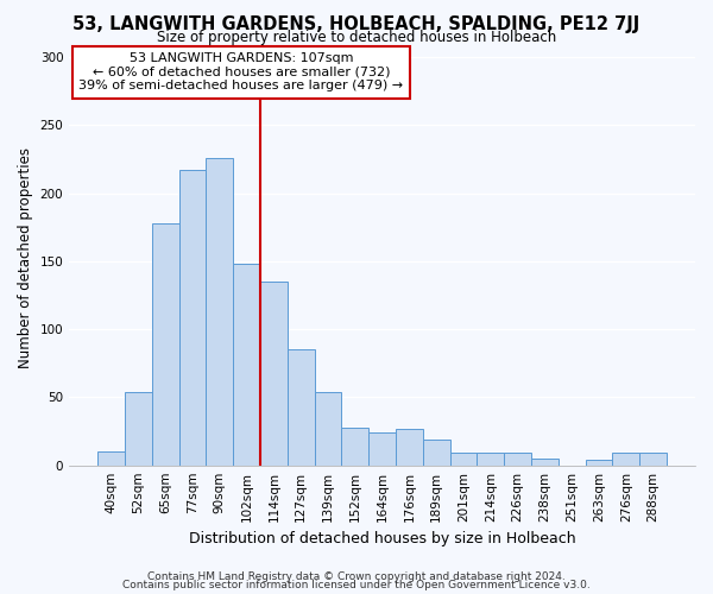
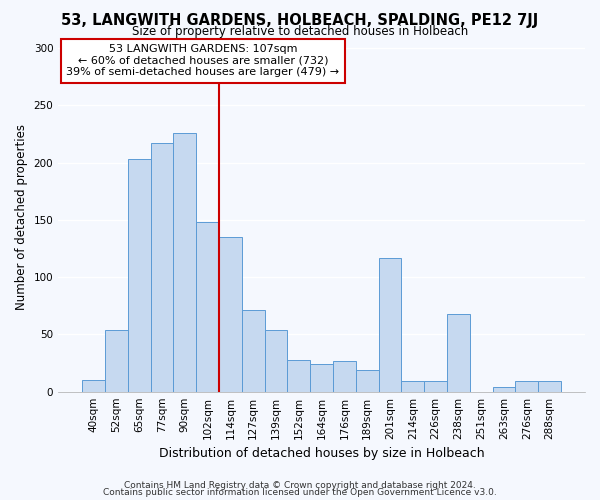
65sqm: 178 -> 203
127sqm: 85 -> 71
201sqm: 9 -> 117
238sqm: 5 -> 68
